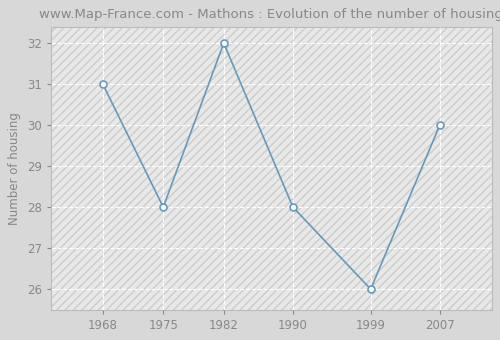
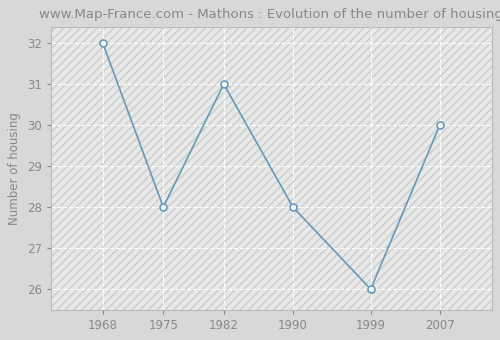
1968: 31 -> 32
1982: 32 -> 31
